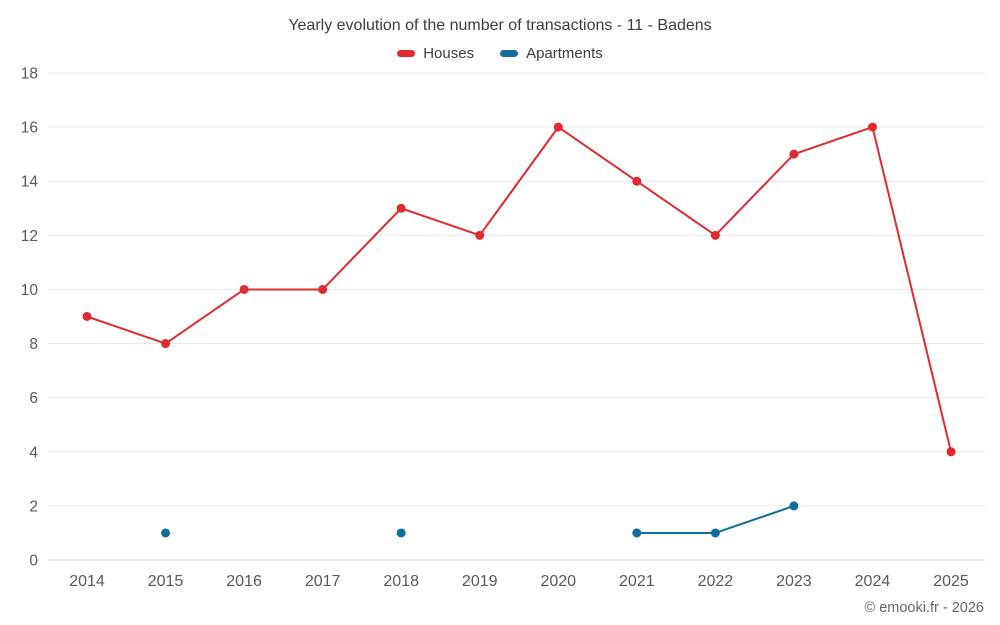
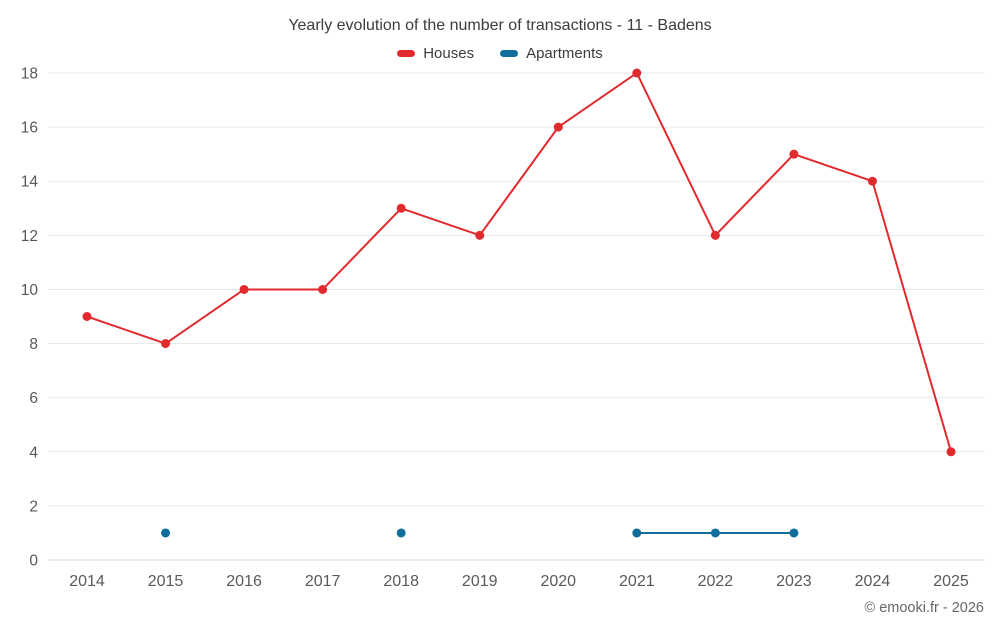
Houses/2021: 14 -> 18
Apartments/2023: 2 -> 1
Houses/2024: 16 -> 14
